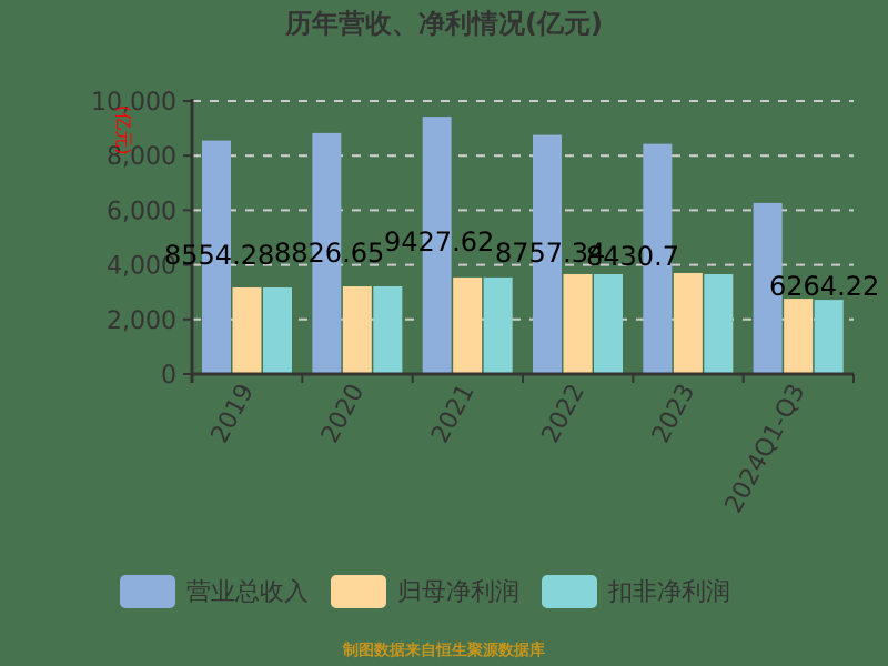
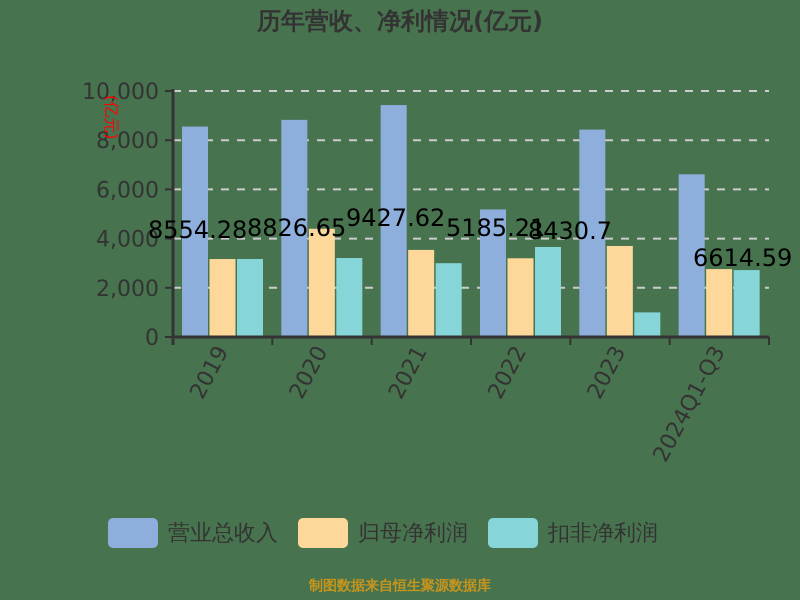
归母净利润/2020: 3200 -> 4400
扣非净利润/2021: 3500 -> 3000
营业总收入/2022: 8757.34 -> 5185.21
归母净利润/2022: 3700 -> 3200
扣非净利润/2023: 3700 -> 1000
营业总收入/2024Q1-Q3: 6264.22 -> 6614.59
